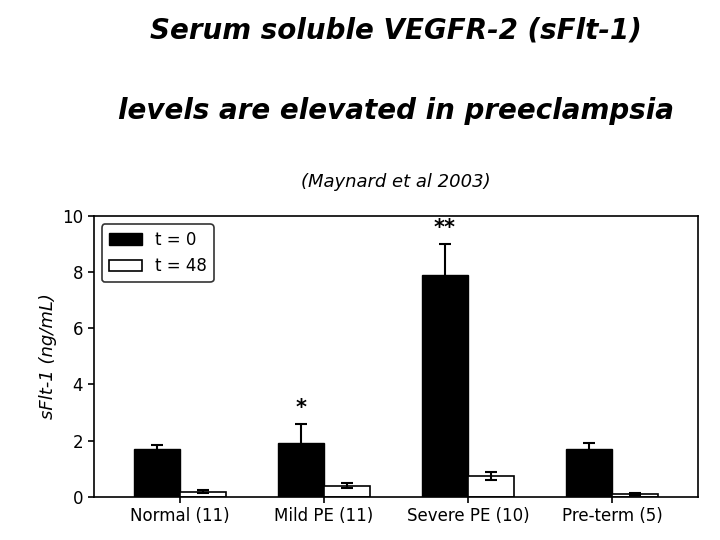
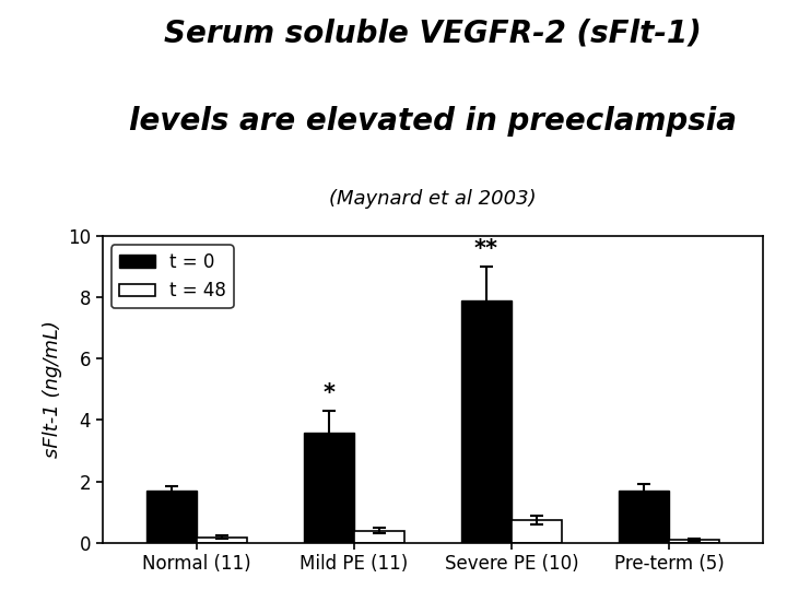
t = 0/Mild PE (11): 1.9 -> 3.6
